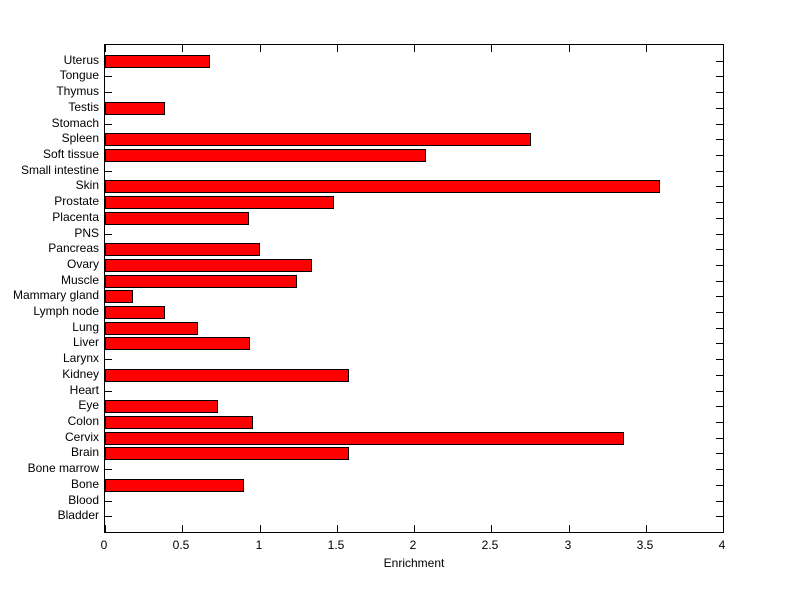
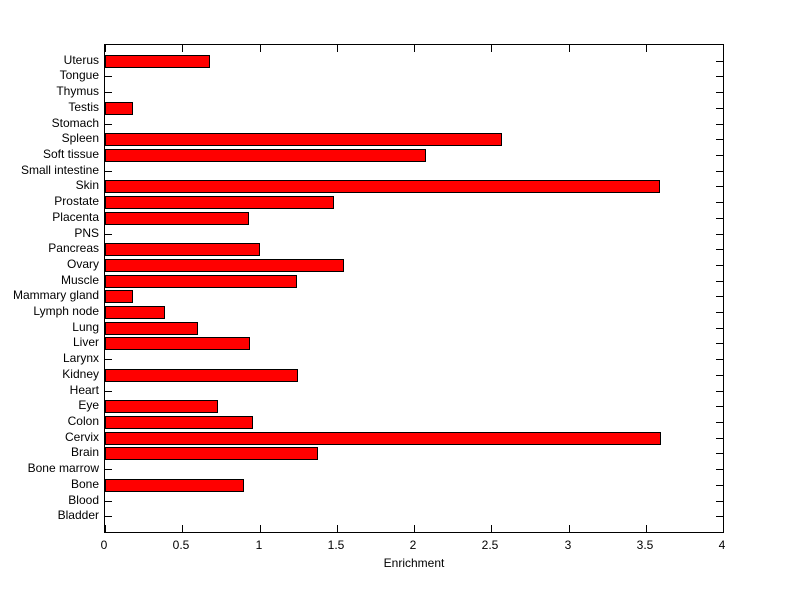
Testis: 0.39 -> 0.18
Spleen: 2.76 -> 2.57
Ovary: 1.34 -> 1.55
Kidney: 1.58 -> 1.25
Cervix: 3.36 -> 3.60
Brain: 1.58 -> 1.38
